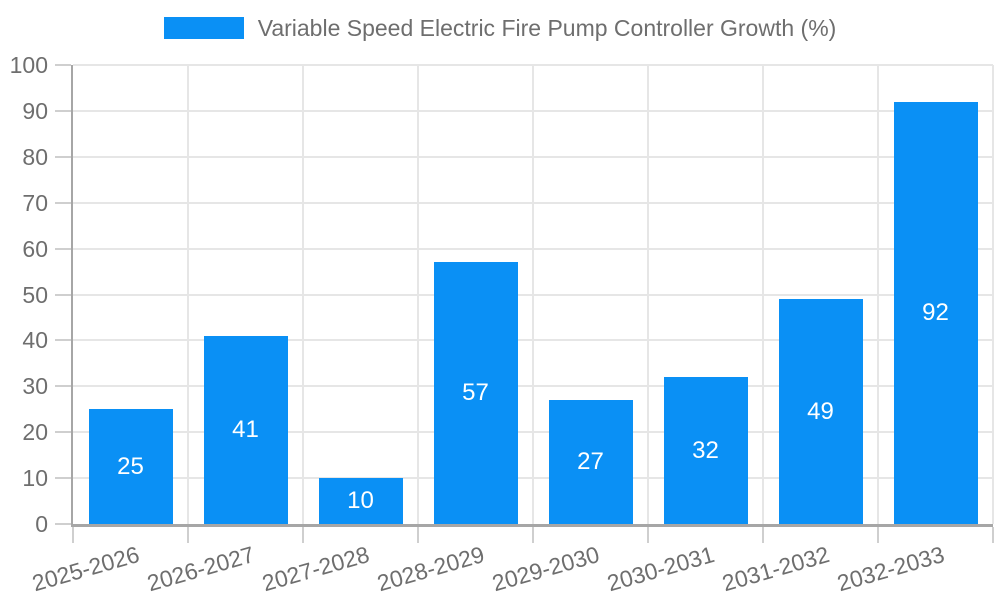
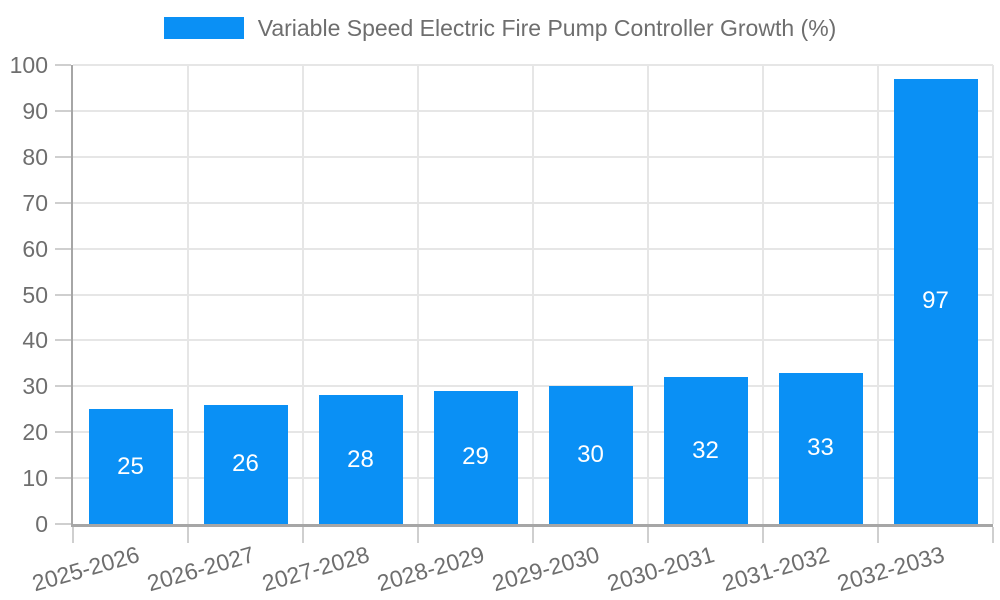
2026-2027: 41 -> 26
2027-2028: 10 -> 28
2028-2029: 57 -> 29
2029-2030: 27 -> 30
2031-2032: 49 -> 33
2032-2033: 92 -> 97
